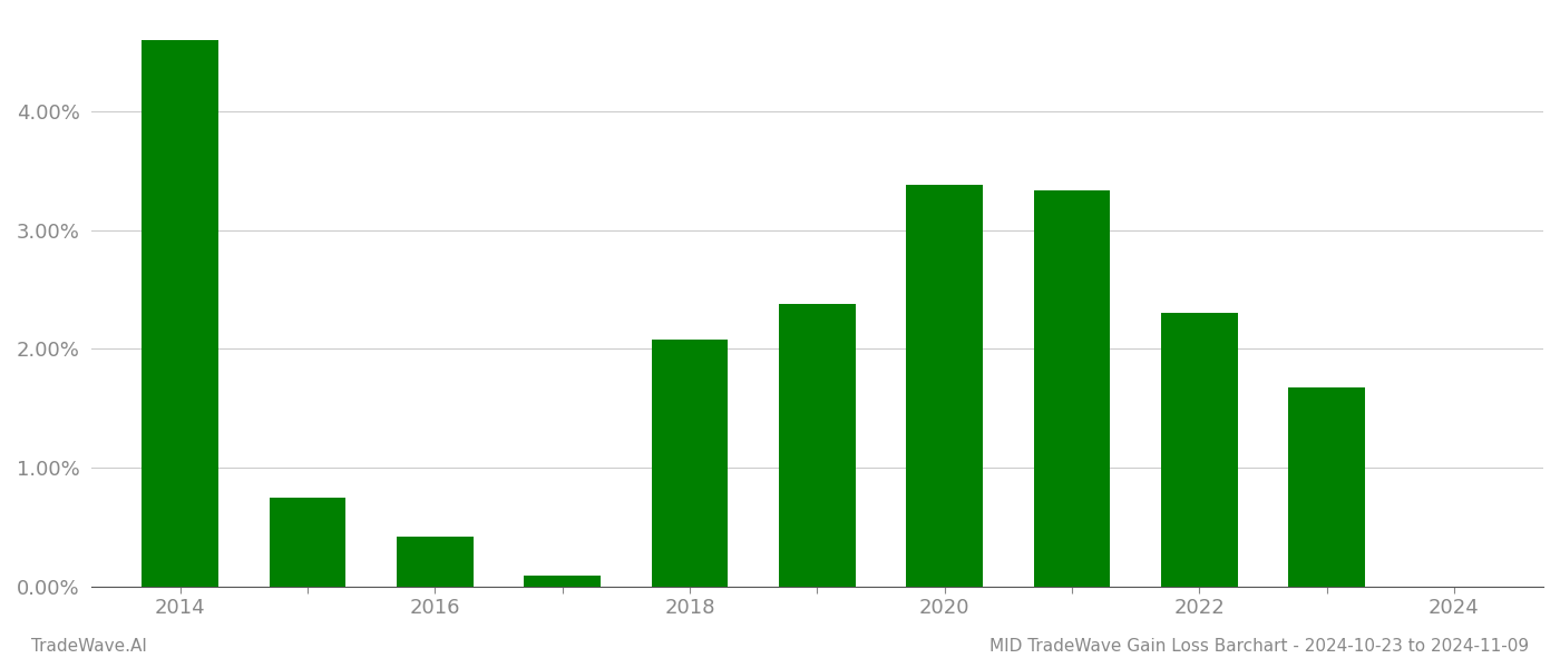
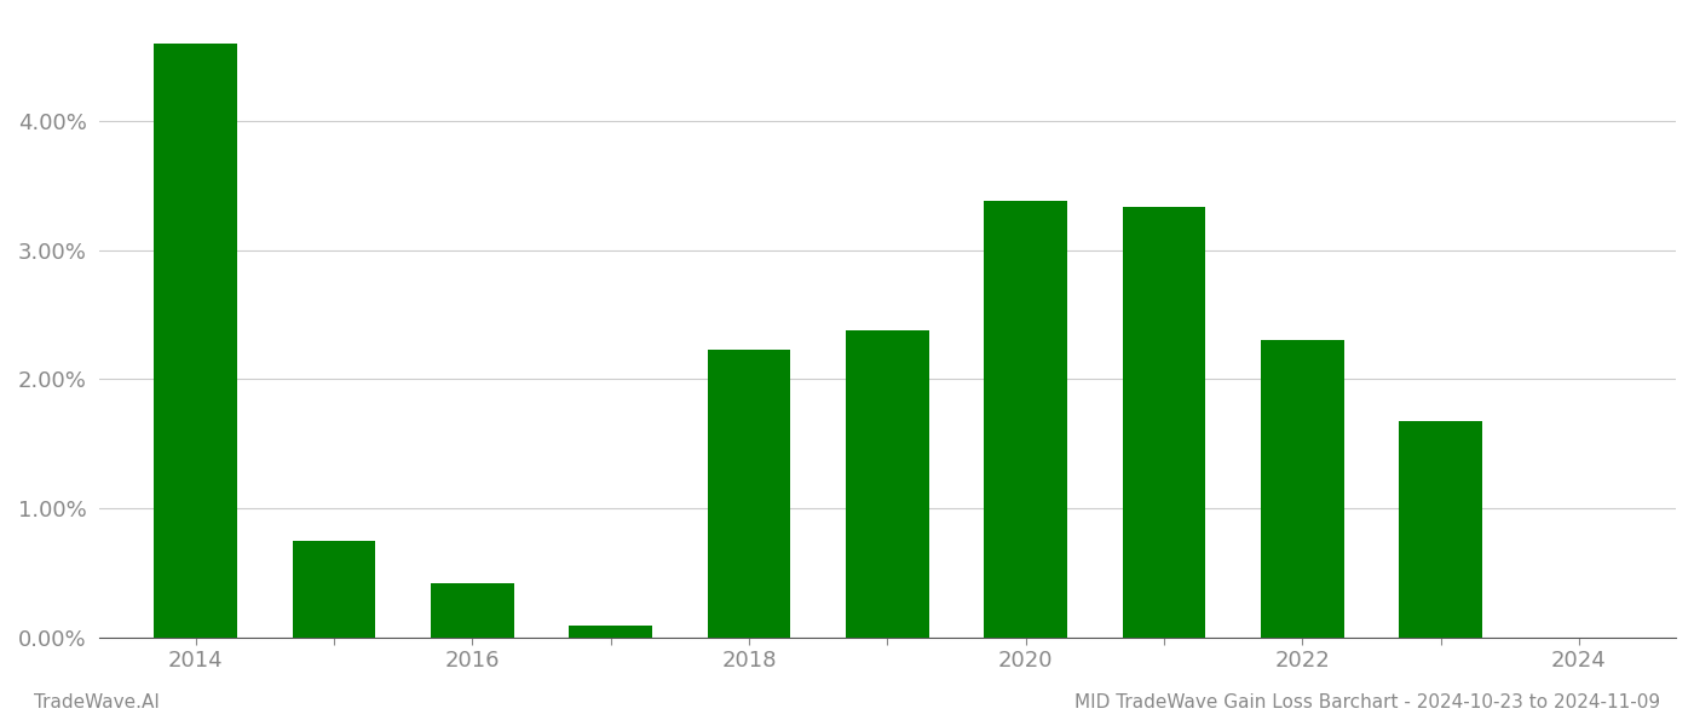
2018: 2.08% -> 2.23%
